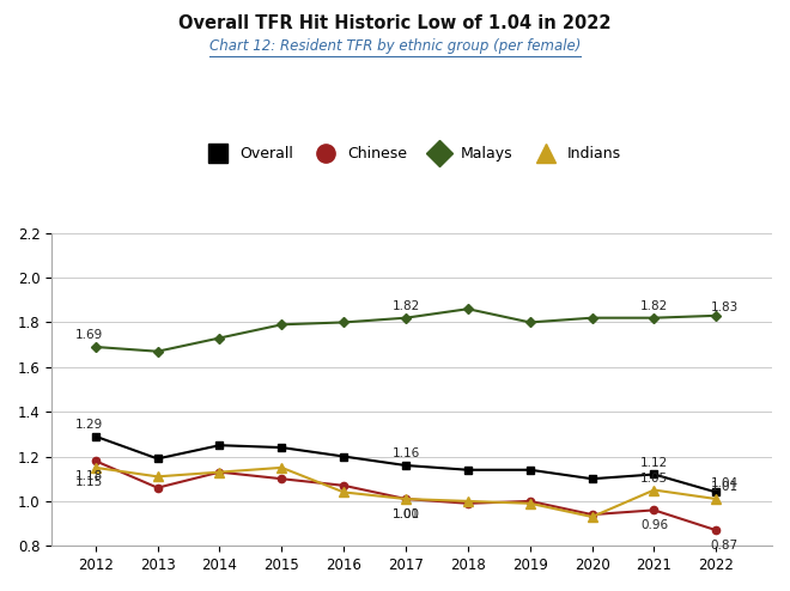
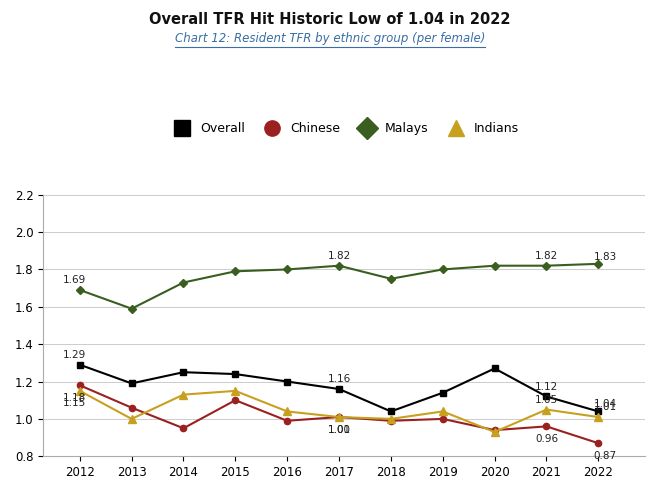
Malays/2013: 1.67 -> 1.59
Indians/2013: 1.11 -> 1.00
Chinese/2014: 1.13 -> 0.95
Chinese/2016: 1.07 -> 0.99
Overall/2018: 1.14 -> 1.04
Malays/2018: 1.86 -> 1.75
Indians/2019: 0.99 -> 1.04
Overall/2020: 1.10 -> 1.27
